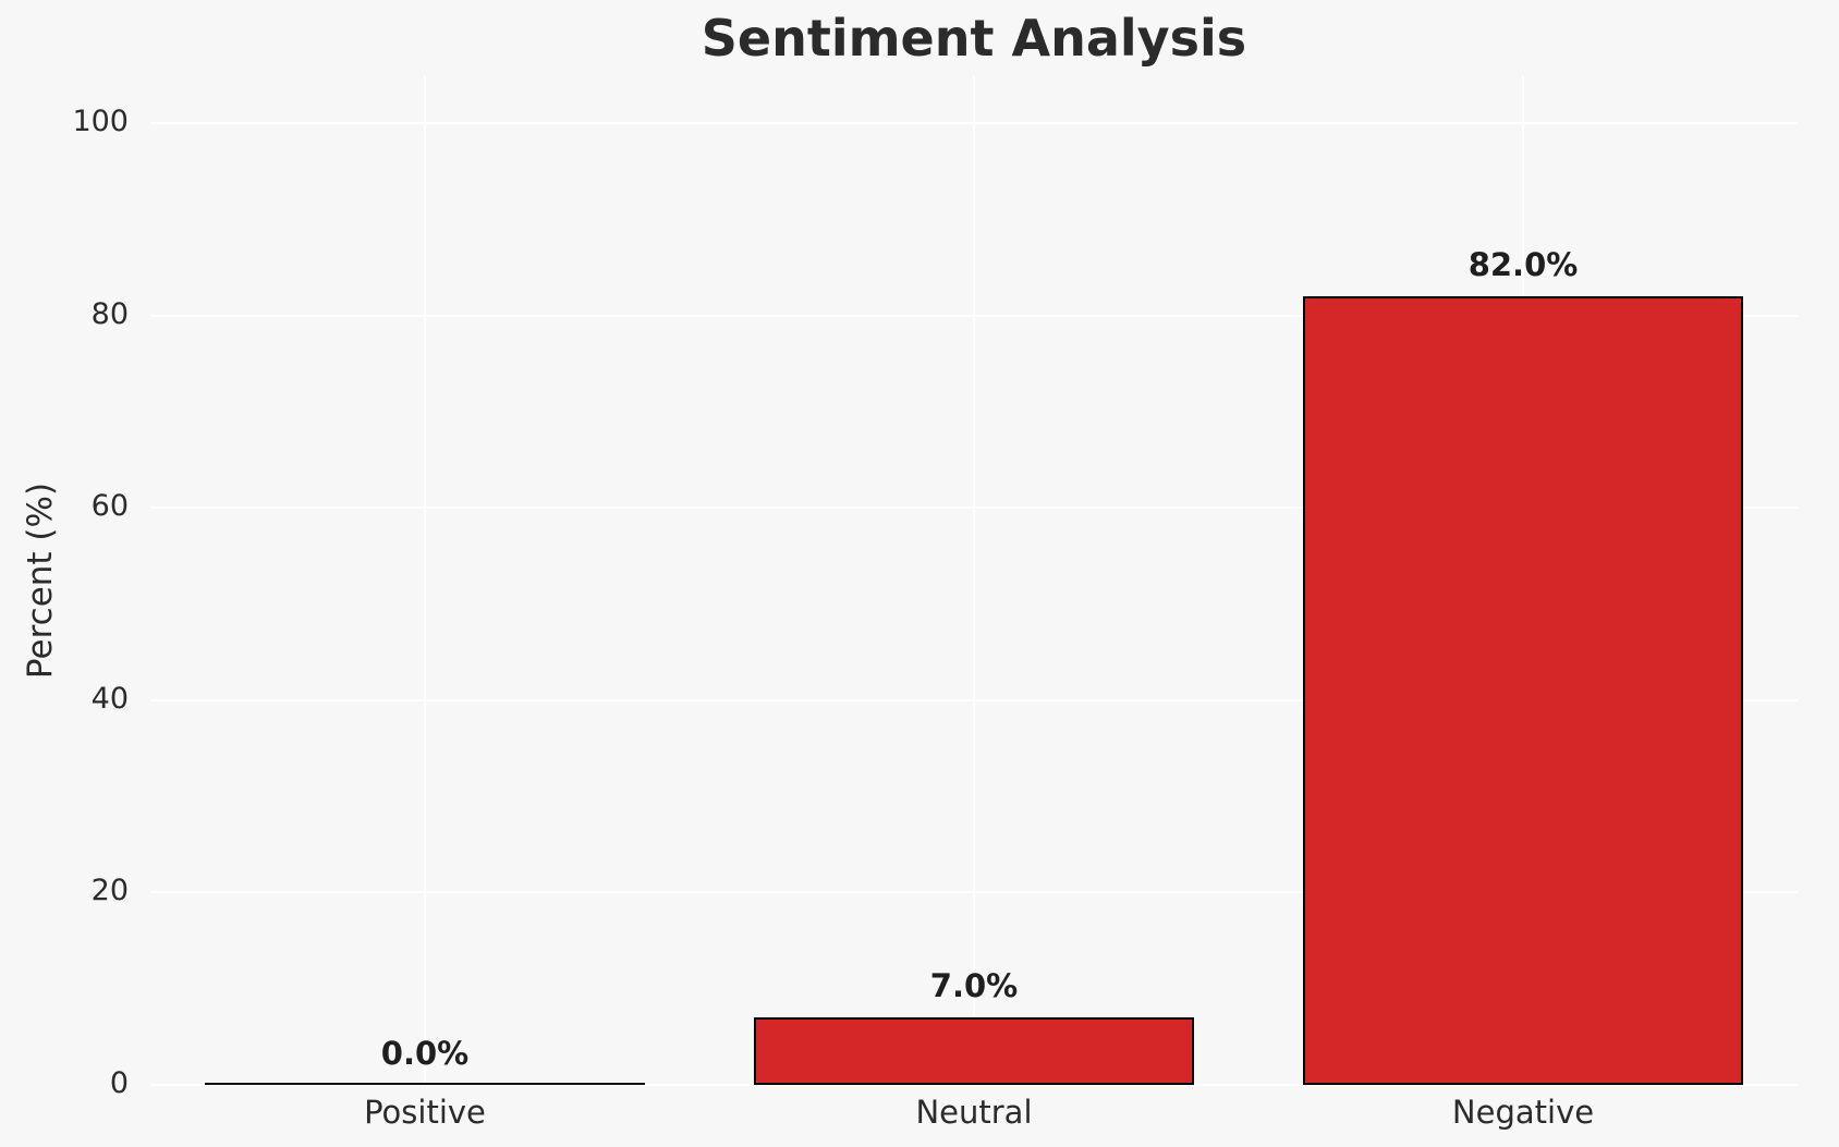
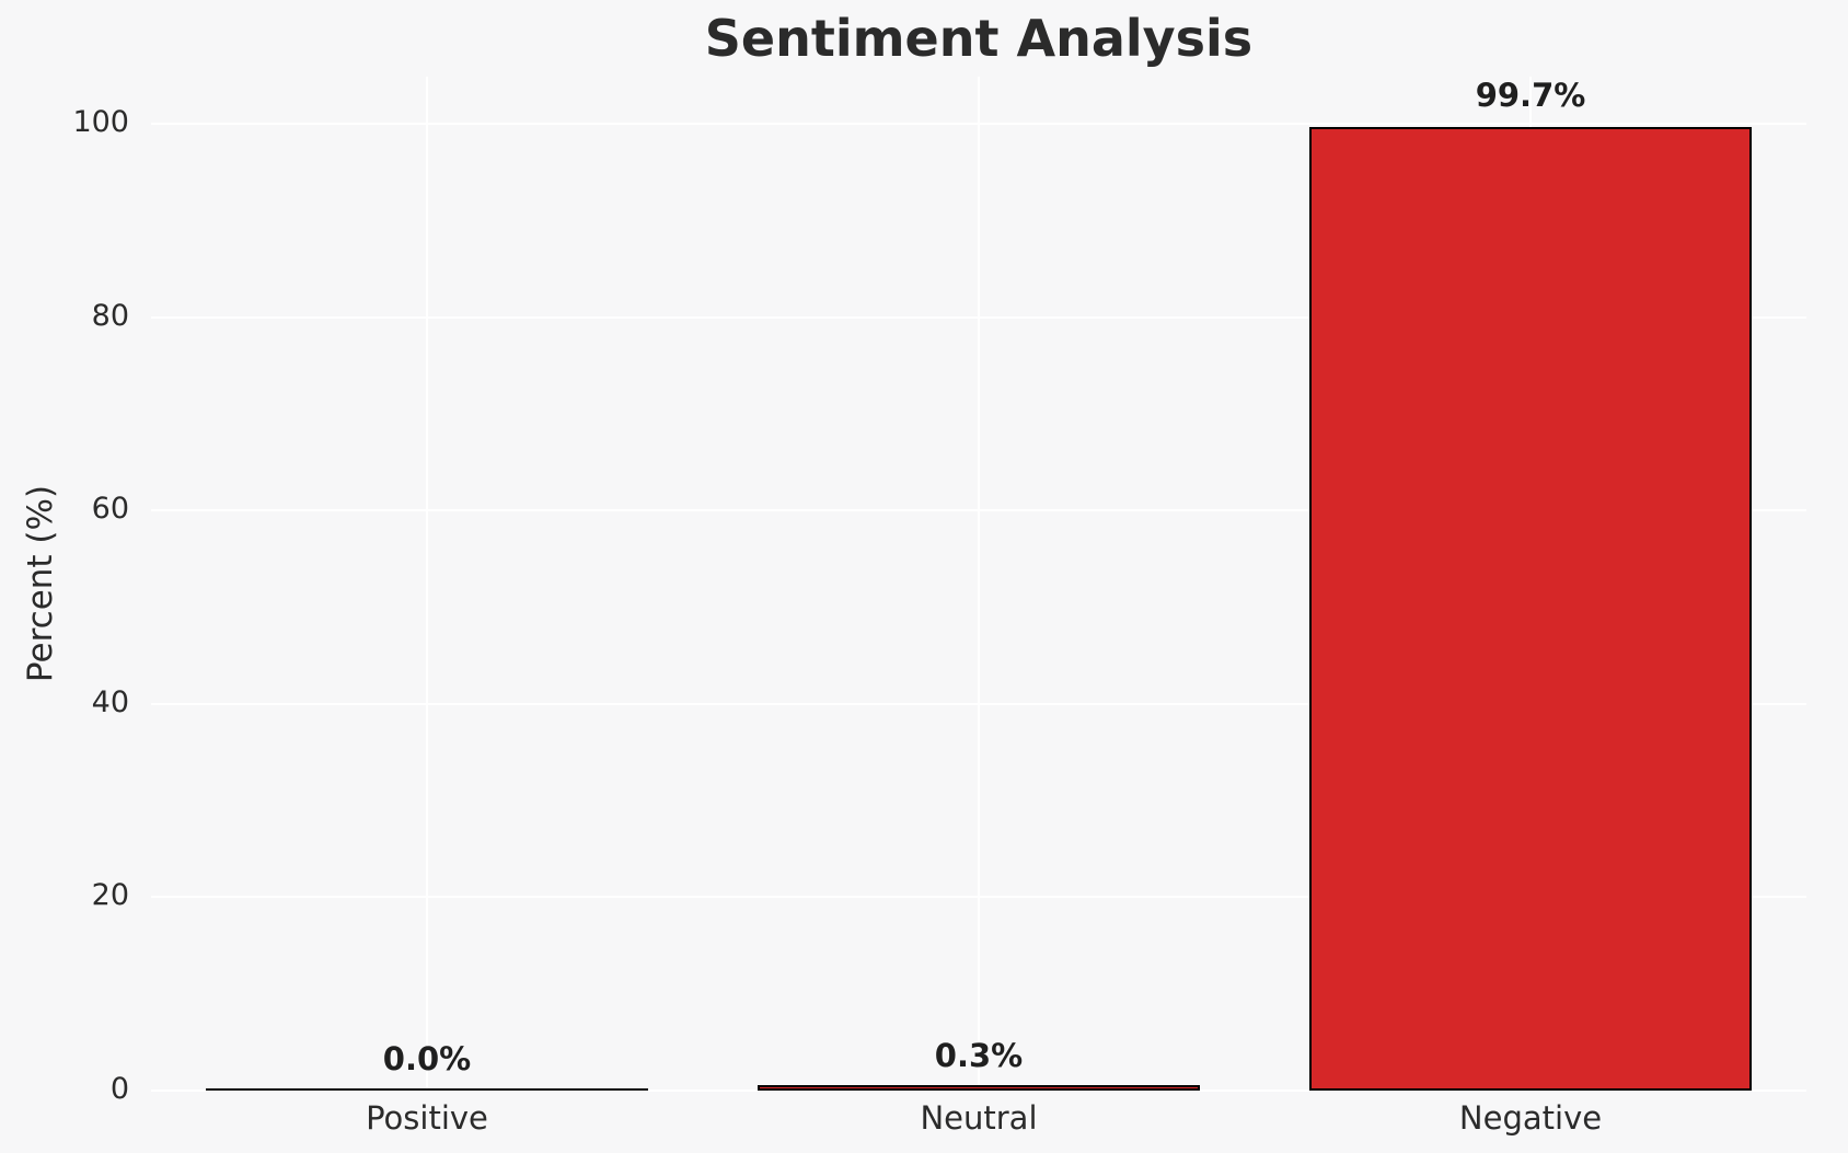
Neutral: 7.0% -> 0.3%
Negative: 82.0% -> 99.7%
